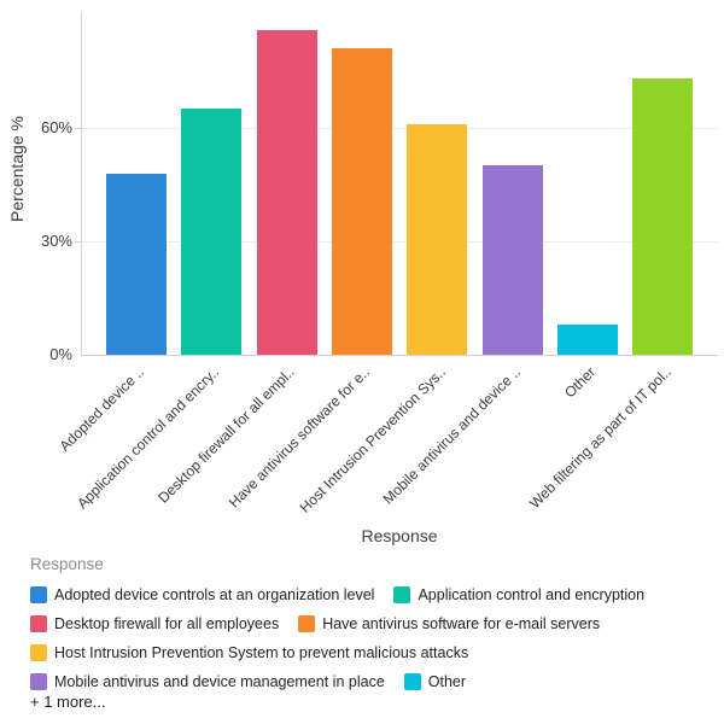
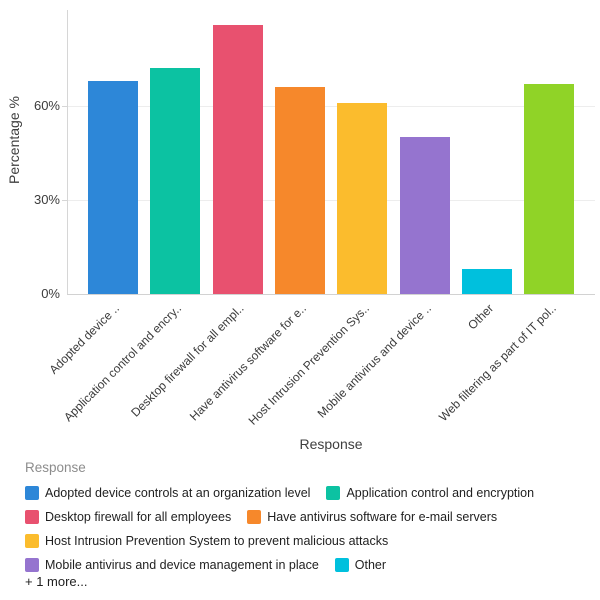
Adopted device ..: 48% -> 68%
Application control and encry..: 65% -> 72%
Have antivirus software for e..: 81% -> 66%
Web filtering as part of IT pol..: 73% -> 67%
